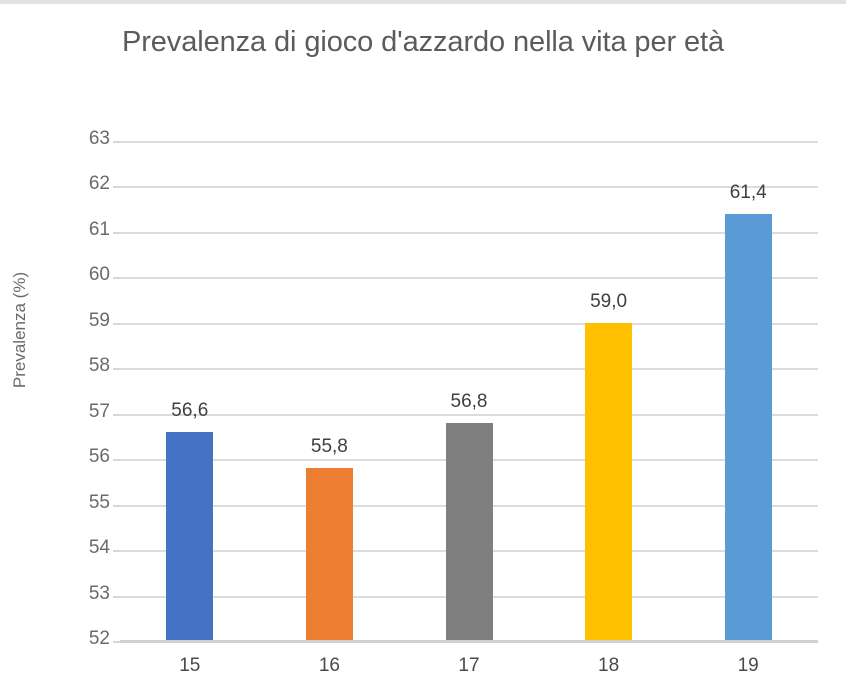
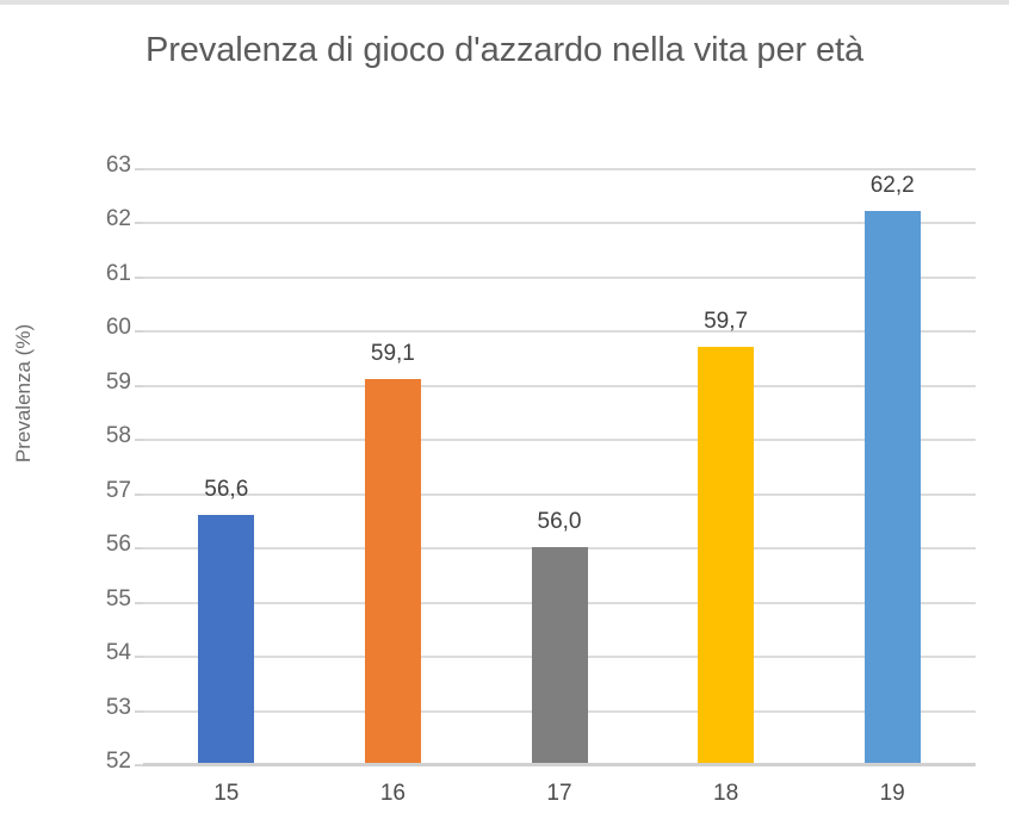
16: 55,8 -> 59,1
17: 56,8 -> 56,0
18: 59,0 -> 59,7
19: 61,4 -> 62,2
